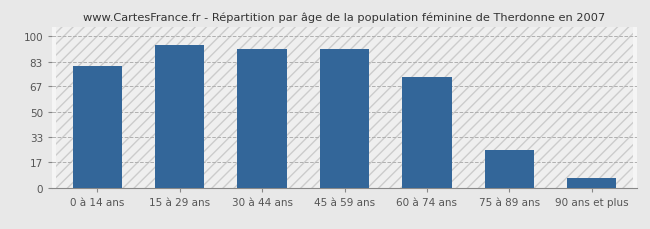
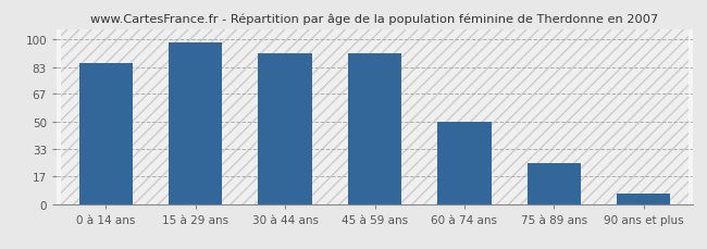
0 à 14 ans: 80 -> 85
15 à 29 ans: 94 -> 98
60 à 74 ans: 73 -> 50
